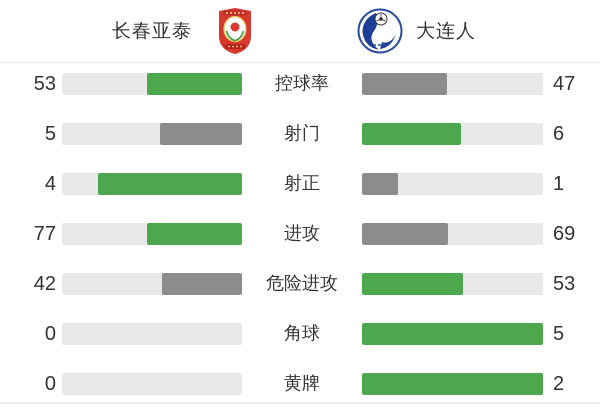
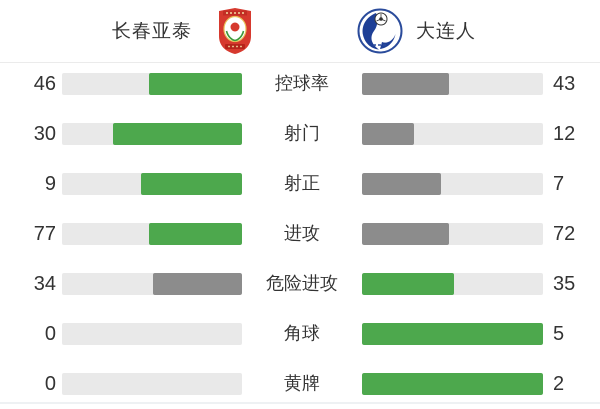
长春亚泰/控球率: 53 -> 46
大连人/控球率: 47 -> 43
长春亚泰/射门: 5 -> 30
大连人/射门: 6 -> 12
长春亚泰/射正: 4 -> 9
大连人/射正: 1 -> 7
大连人/进攻: 69 -> 72
长春亚泰/危险进攻: 42 -> 34
大连人/危险进攻: 53 -> 35
